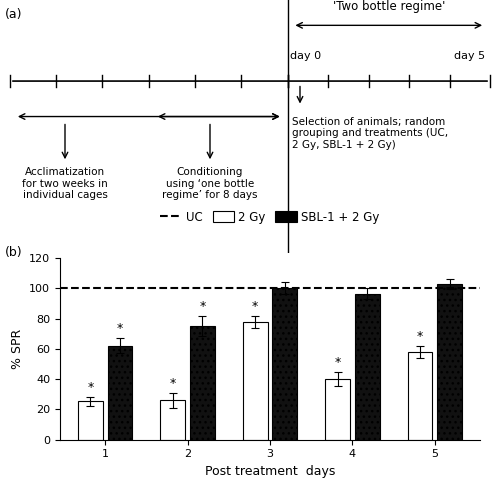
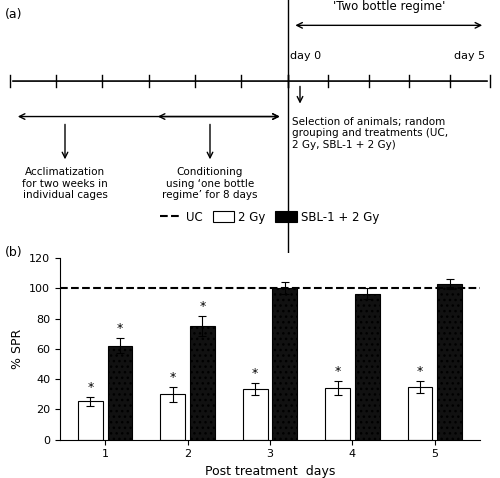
2 Gy/2: 26 -> 30
2 Gy/3: 78 -> 34
2 Gy/4: 40 -> 34
2 Gy/5: 58 -> 35
